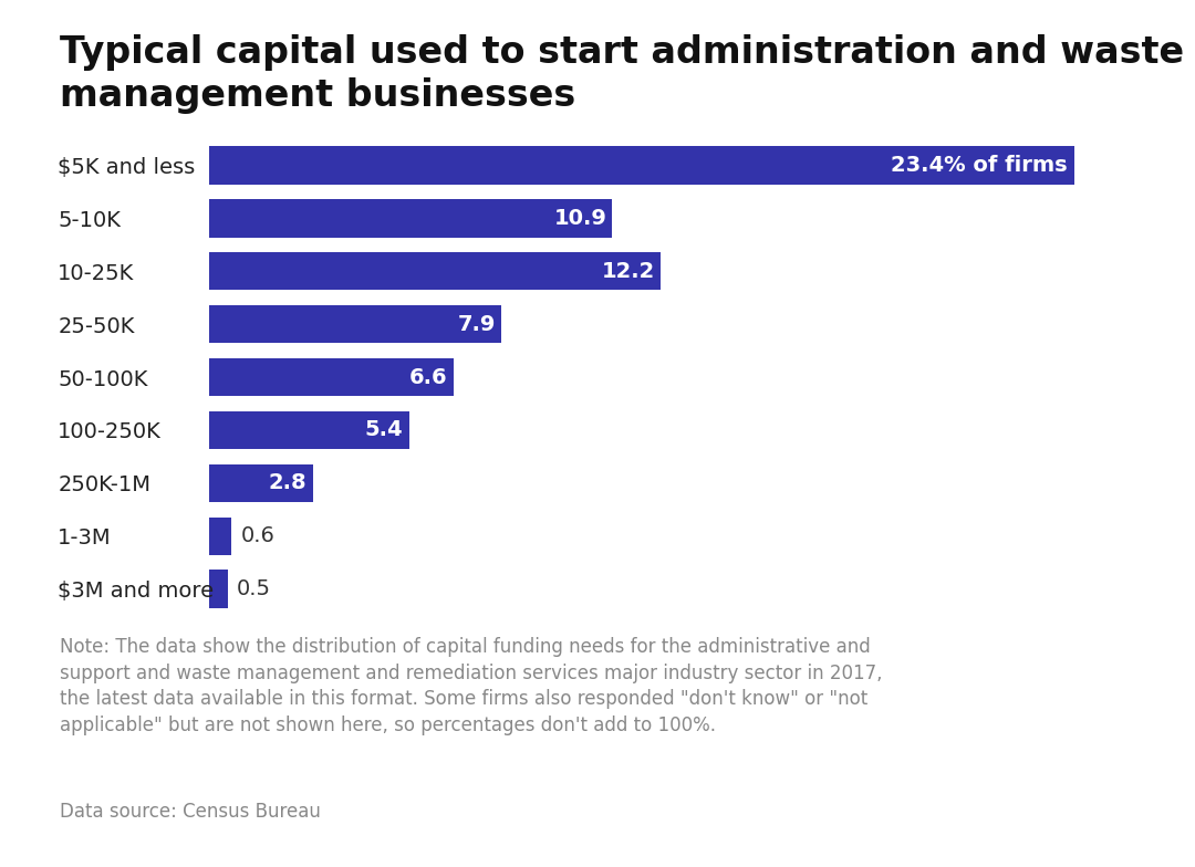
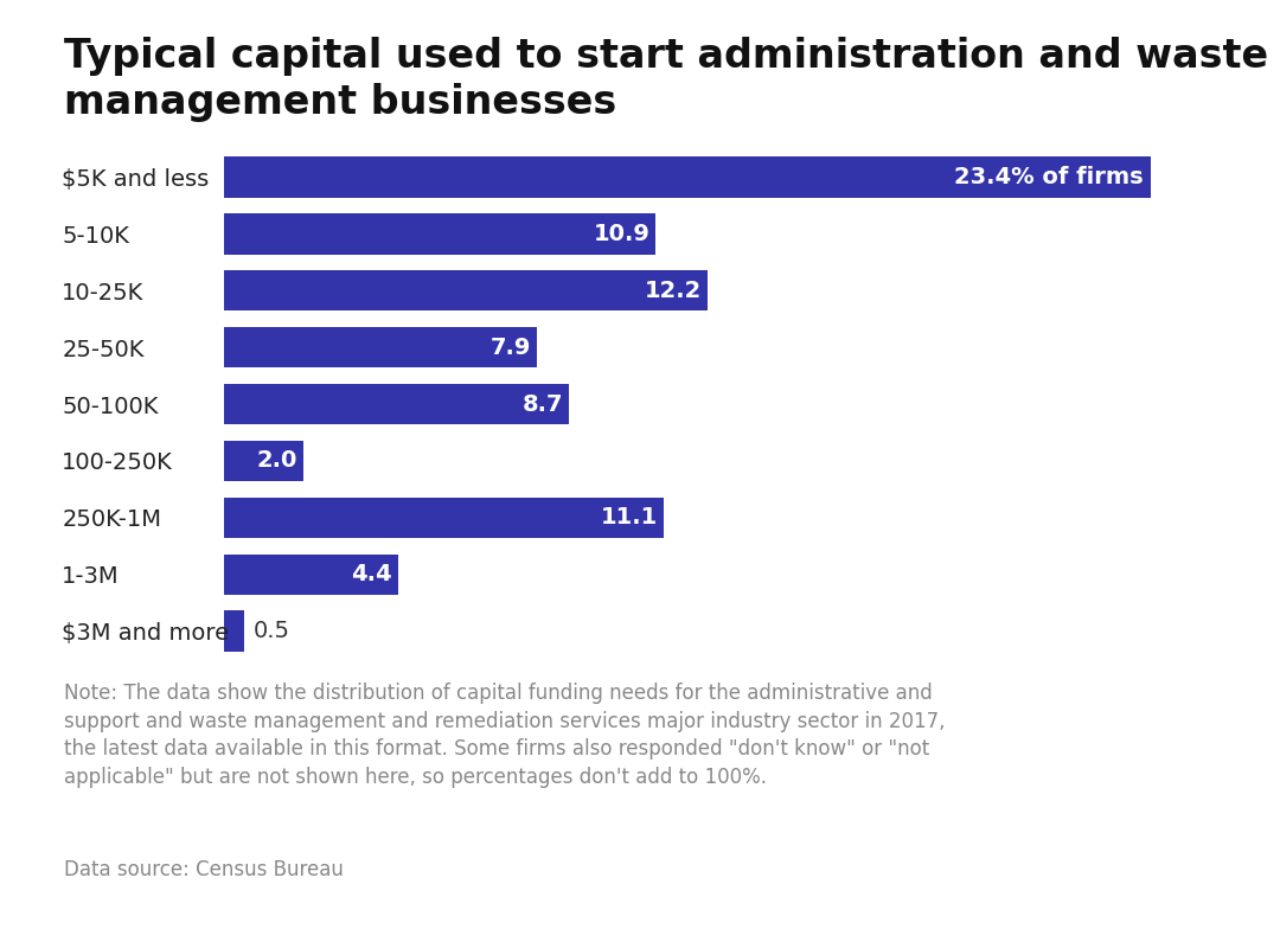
50-100K: 6.6 -> 8.7
100-250K: 5.4 -> 2.0
250K-1M: 2.8 -> 11.1
1-3M: 0.6 -> 4.4
